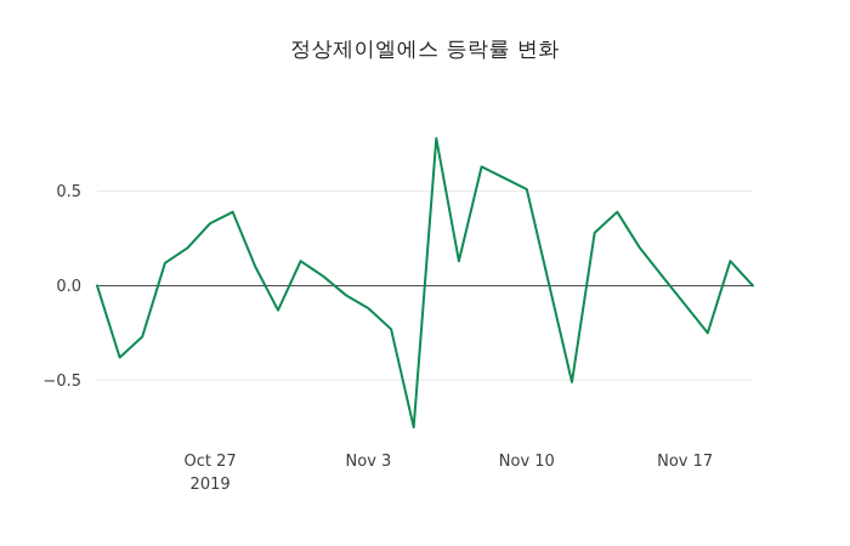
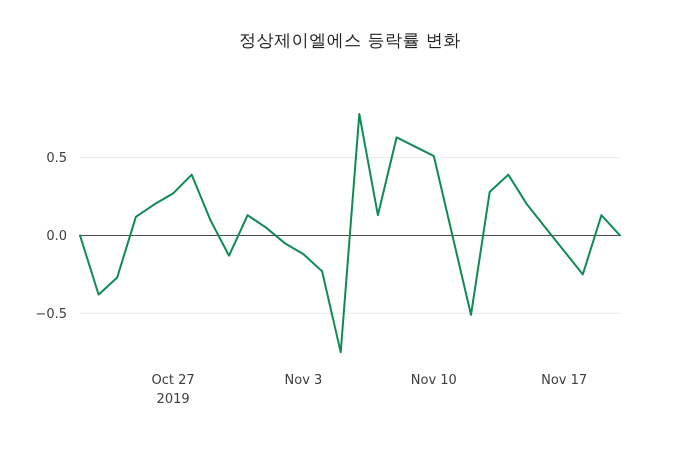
Oct 27: 0.33 -> 0.27
